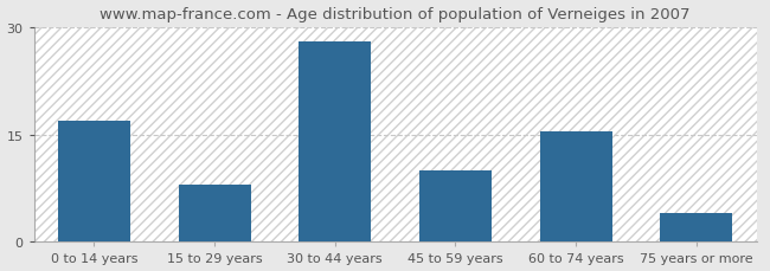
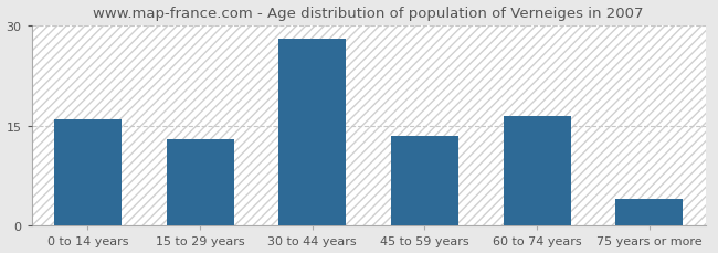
0 to 14 years: 17.0 -> 16.0
15 to 29 years: 8.0 -> 13.0
45 to 59 years: 10.0 -> 13.5
60 to 74 years: 15.4 -> 16.5
